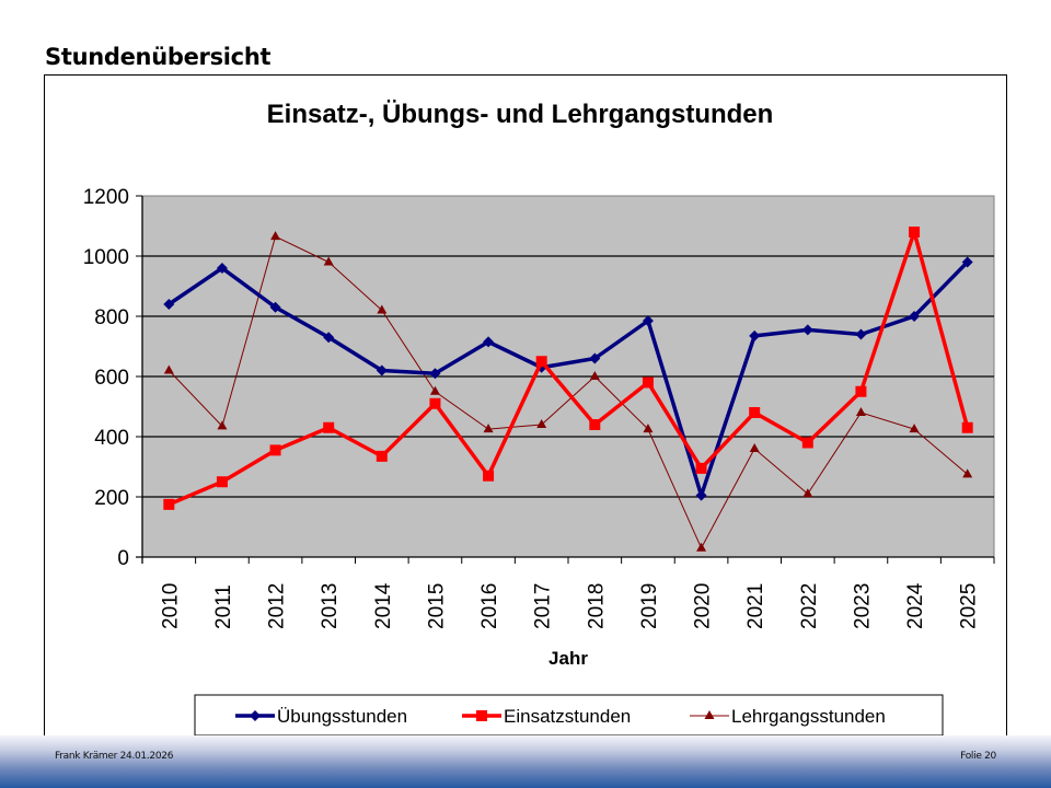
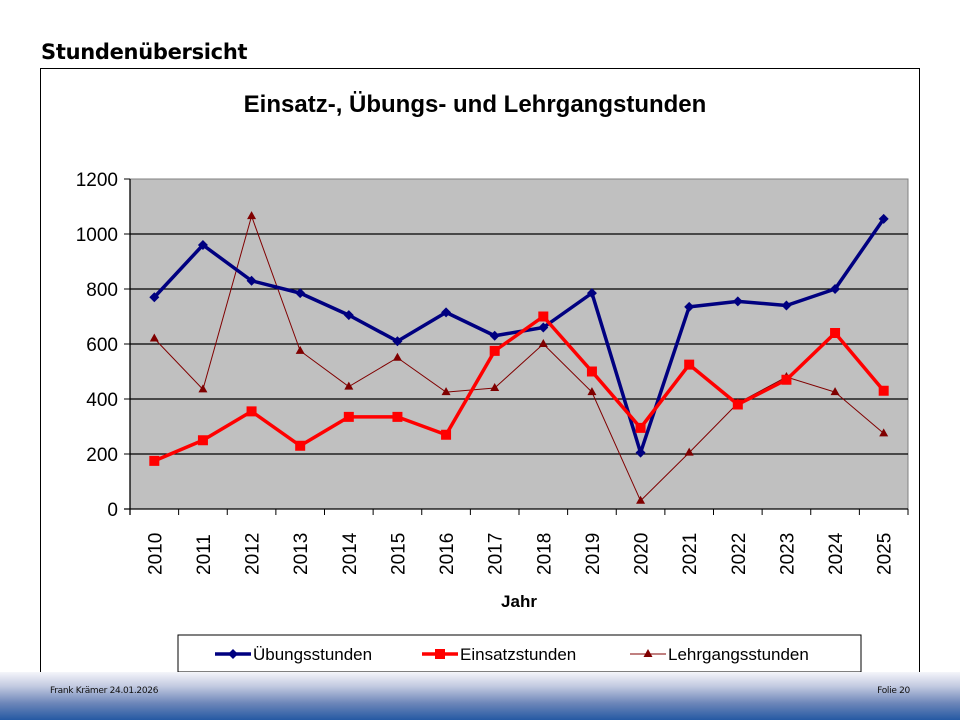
Übungsstunden/2010: 840 -> 770
Übungsstunden/2013: 730 -> 780
Einsatzstunden/2013: 430 -> 230
Lehrgangsstunden/2013: 980 -> 580
Übungsstunden/2014: 620 -> 700
Lehrgangsstunden/2014: 820 -> 440
Einsatzstunden/2015: 510 -> 340
Einsatzstunden/2017: 650 -> 580
Einsatzstunden/2018: 440 -> 700
Einsatzstunden/2019: 580 -> 500
Einsatzstunden/2021: 480 -> 520
Lehrgangsstunden/2021: 360 -> 200
Lehrgangsstunden/2022: 210 -> 380
Einsatzstunden/2023: 550 -> 470
Einsatzstunden/2024: 1080 -> 640
Übungsstunden/2025: 980 -> 1060
